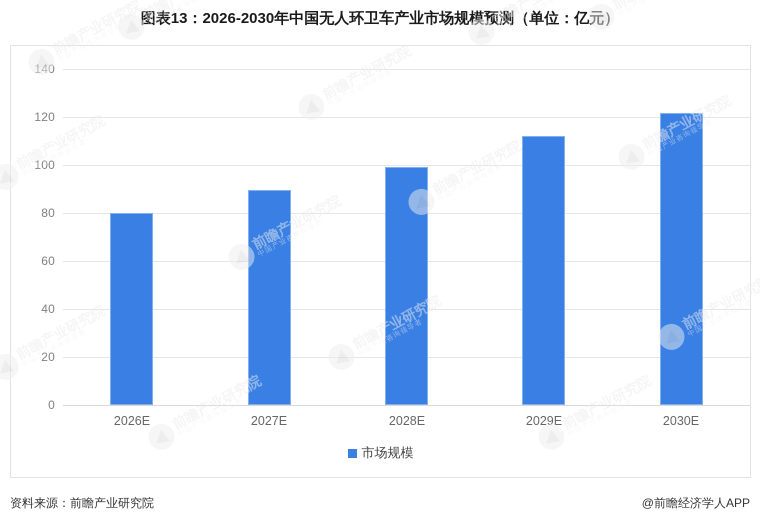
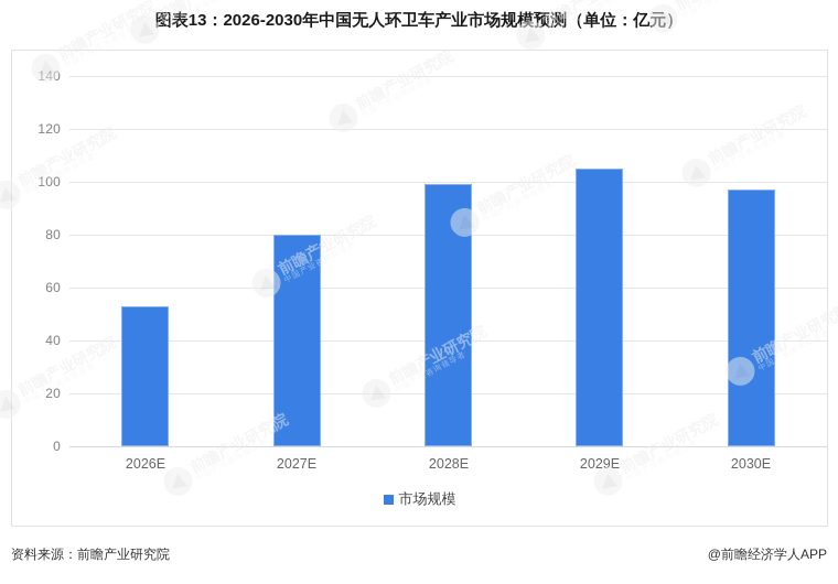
2026E: 80 -> 53
2027E: 90 -> 80
2029E: 112 -> 105
2030E: 122 -> 97
